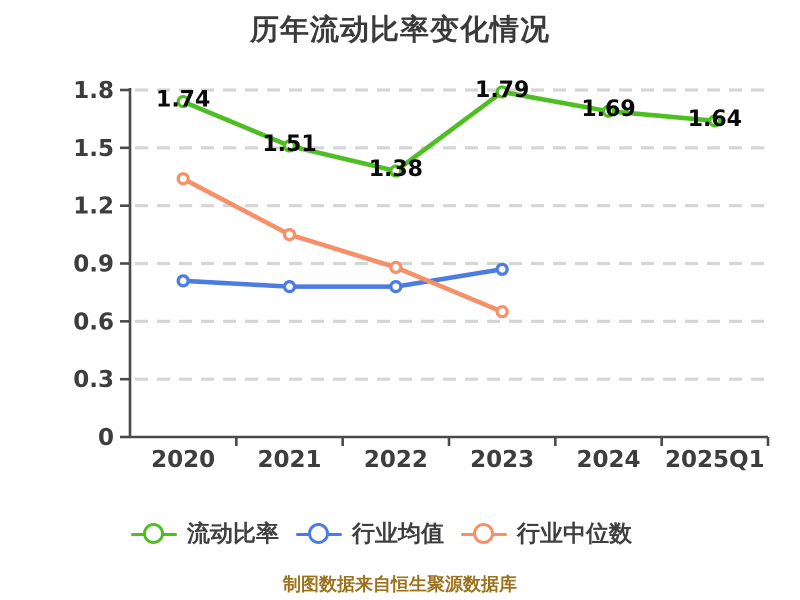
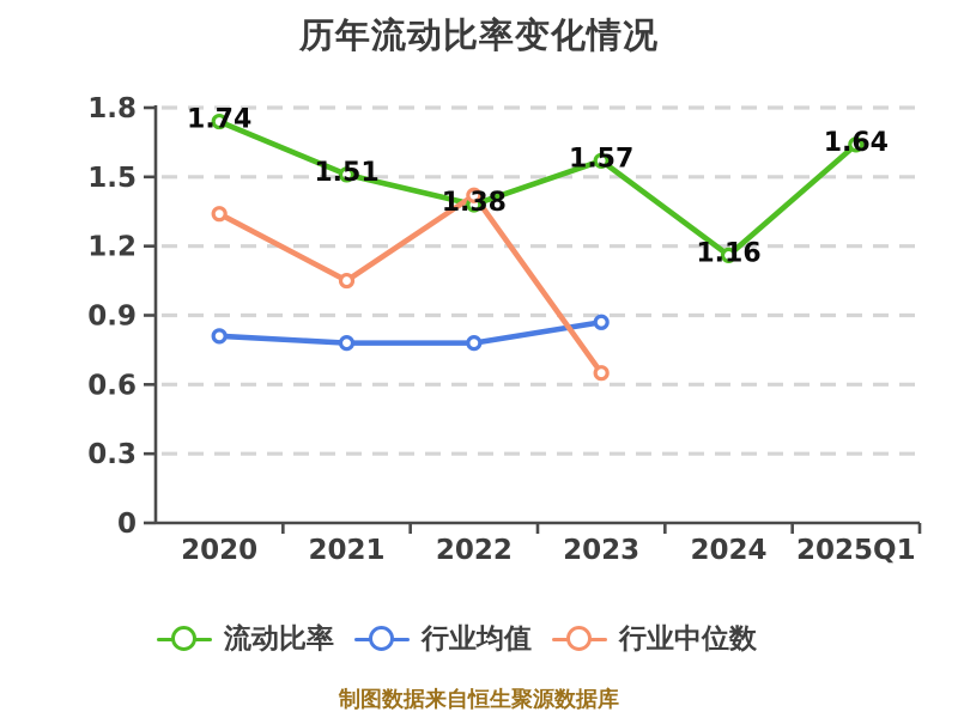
行业中位数/2022: 0.88 -> 1.42
流动比率/2023: 1.79 -> 1.57
流动比率/2024: 1.69 -> 1.16
